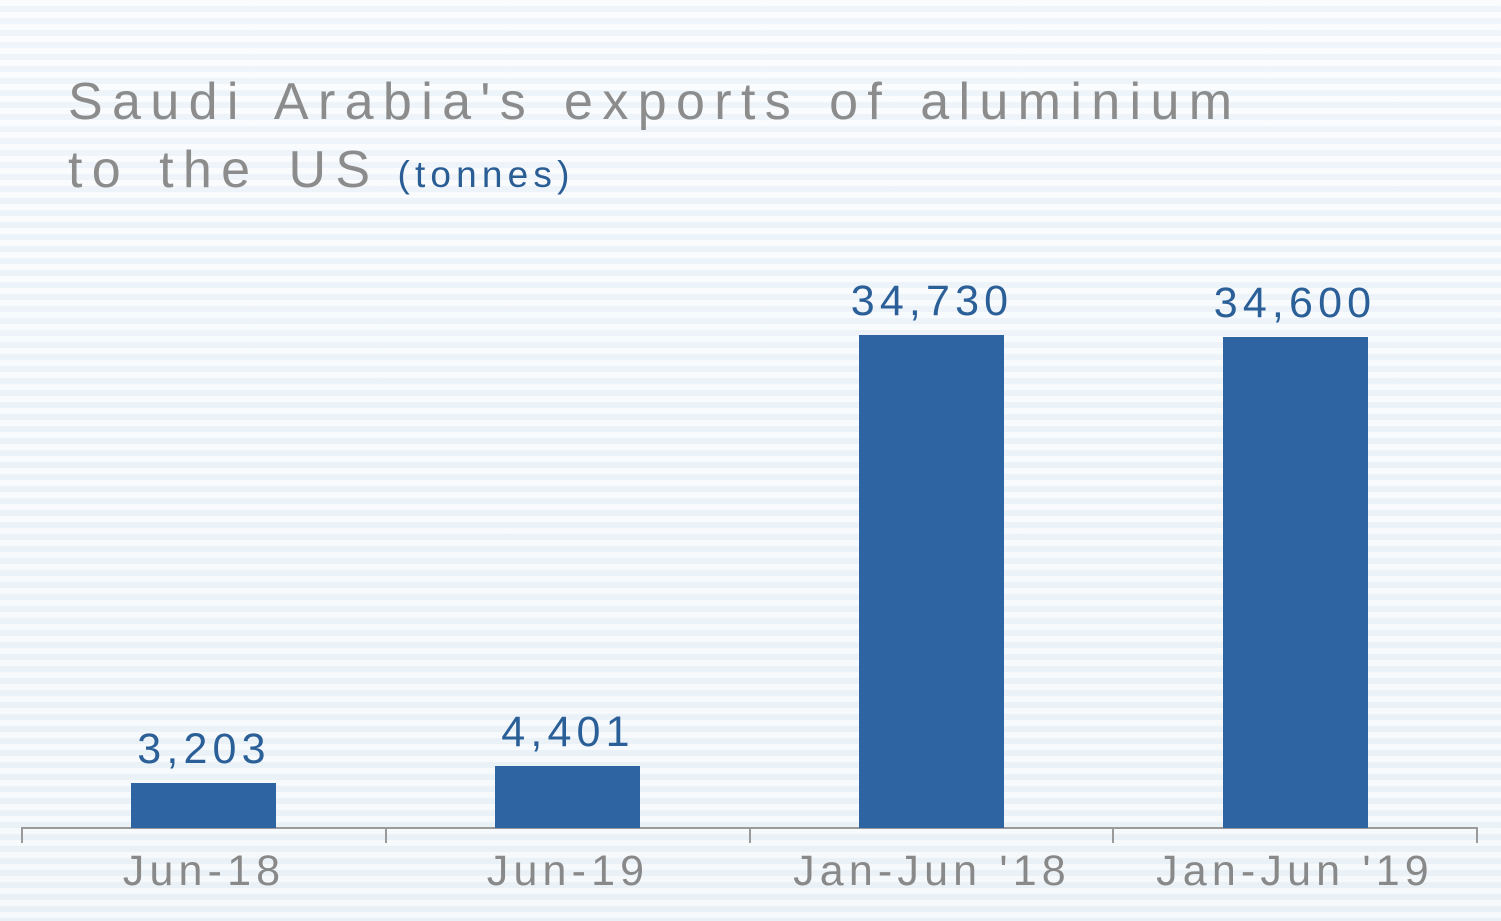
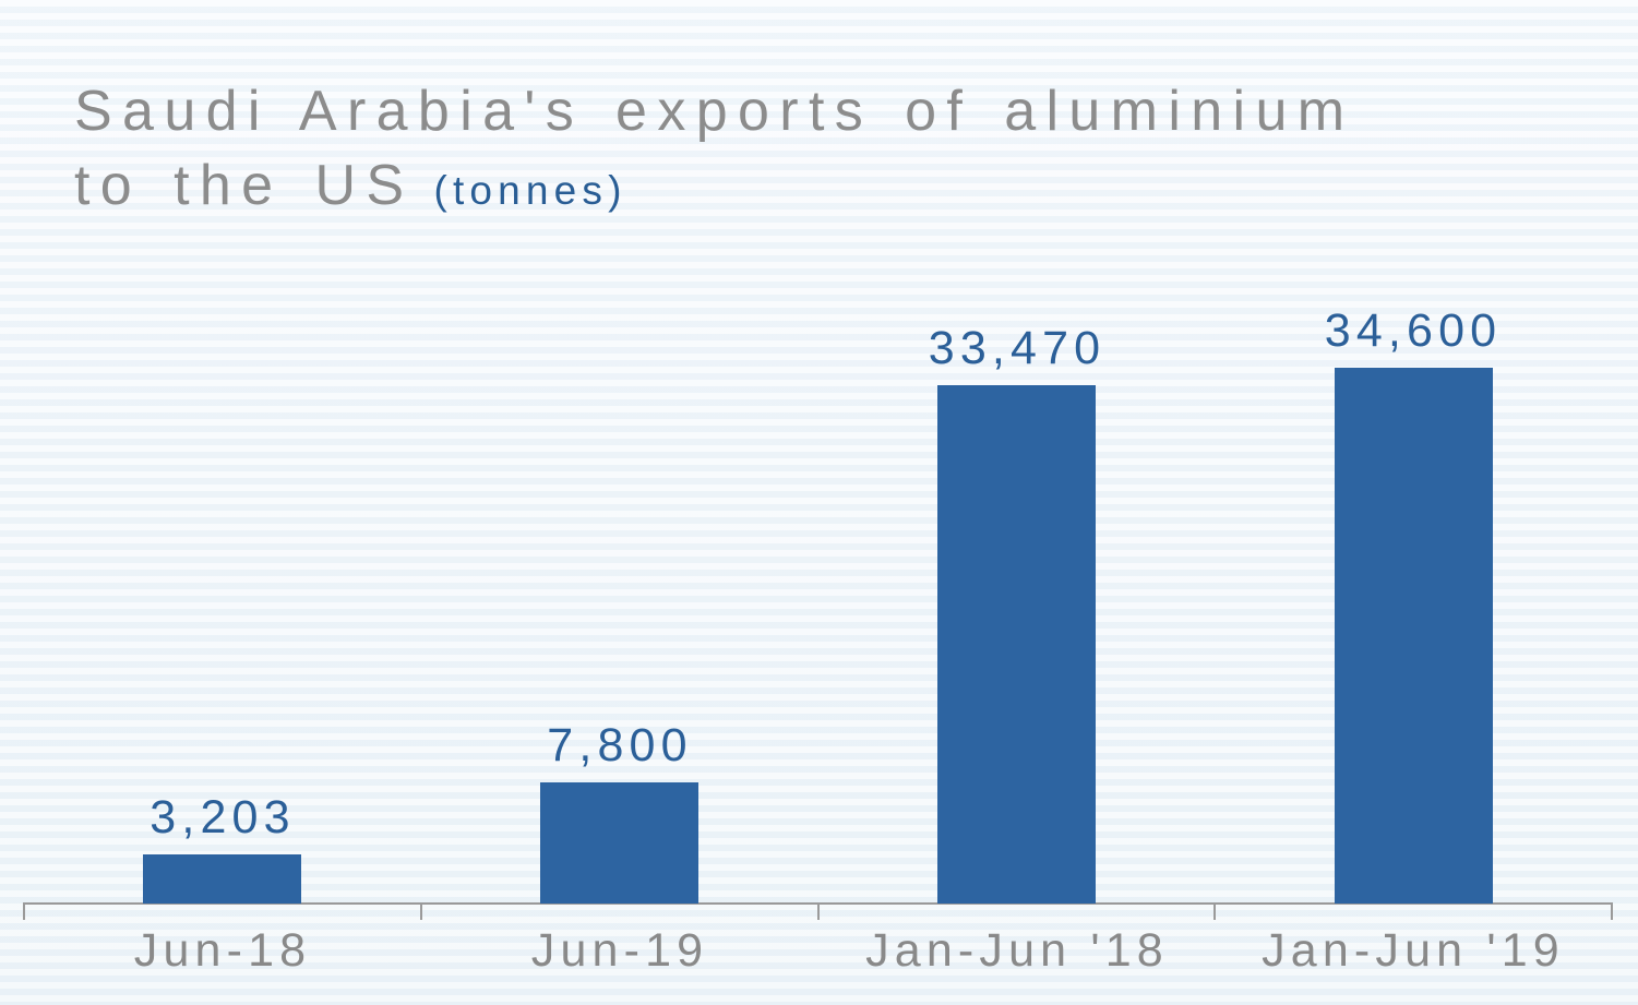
Jun-19: 4,401 -> 7,800
Jan-Jun '18: 34,730 -> 33,470
